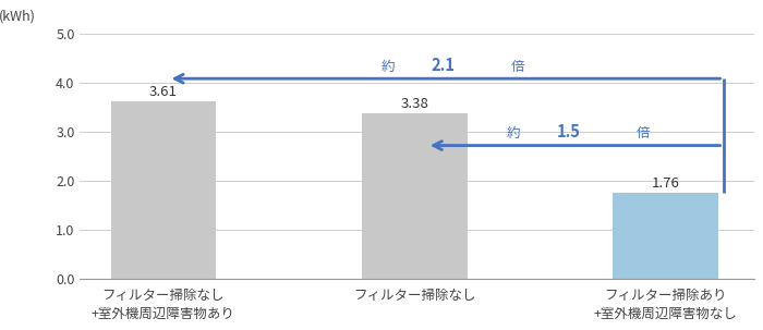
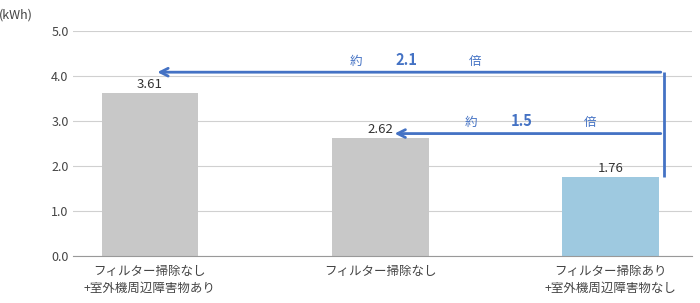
フィルター掃除なし: 3.38 -> 2.62
